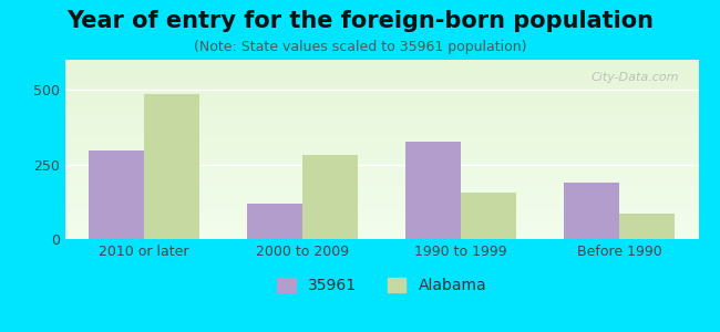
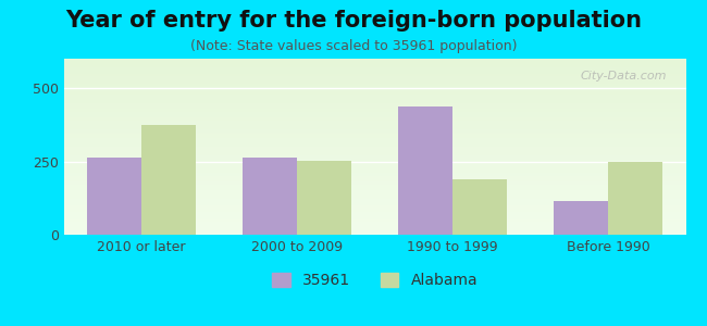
35961/2010 or later: 295 -> 263
Alabama/2010 or later: 485 -> 375
35961/2000 to 2009: 120 -> 263
Alabama/2000 to 2009: 280 -> 253
35961/1990 to 1999: 325 -> 438
Alabama/1990 to 1999: 155 -> 188
35961/Before 1990: 190 -> 113
Alabama/Before 1990: 85 -> 250
